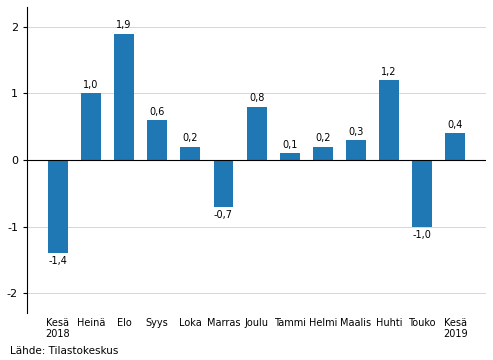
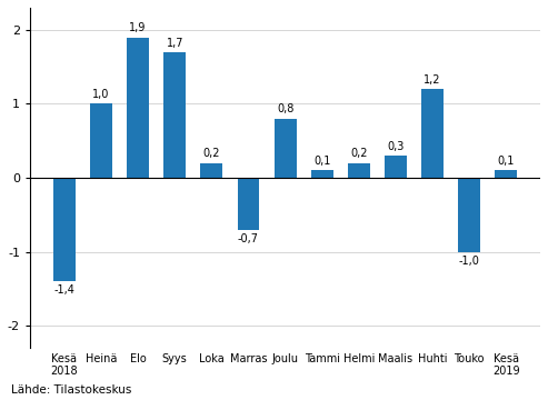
Syys: 0,6 -> 1,7
Kesä 2019: 0,4 -> 0,1
